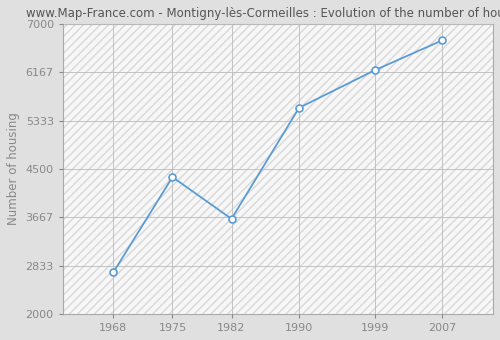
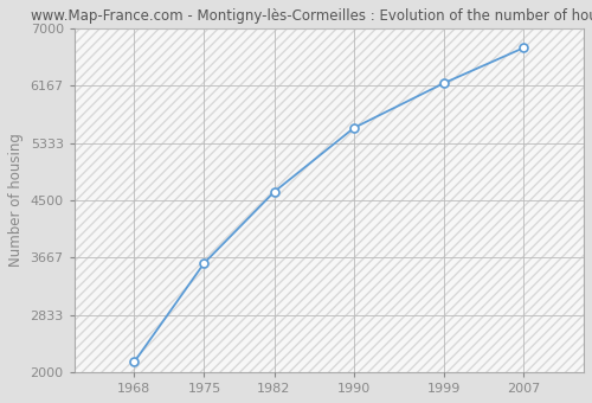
1968: 2720 -> 2150
1975: 4360 -> 3590
1982: 3640 -> 4620
